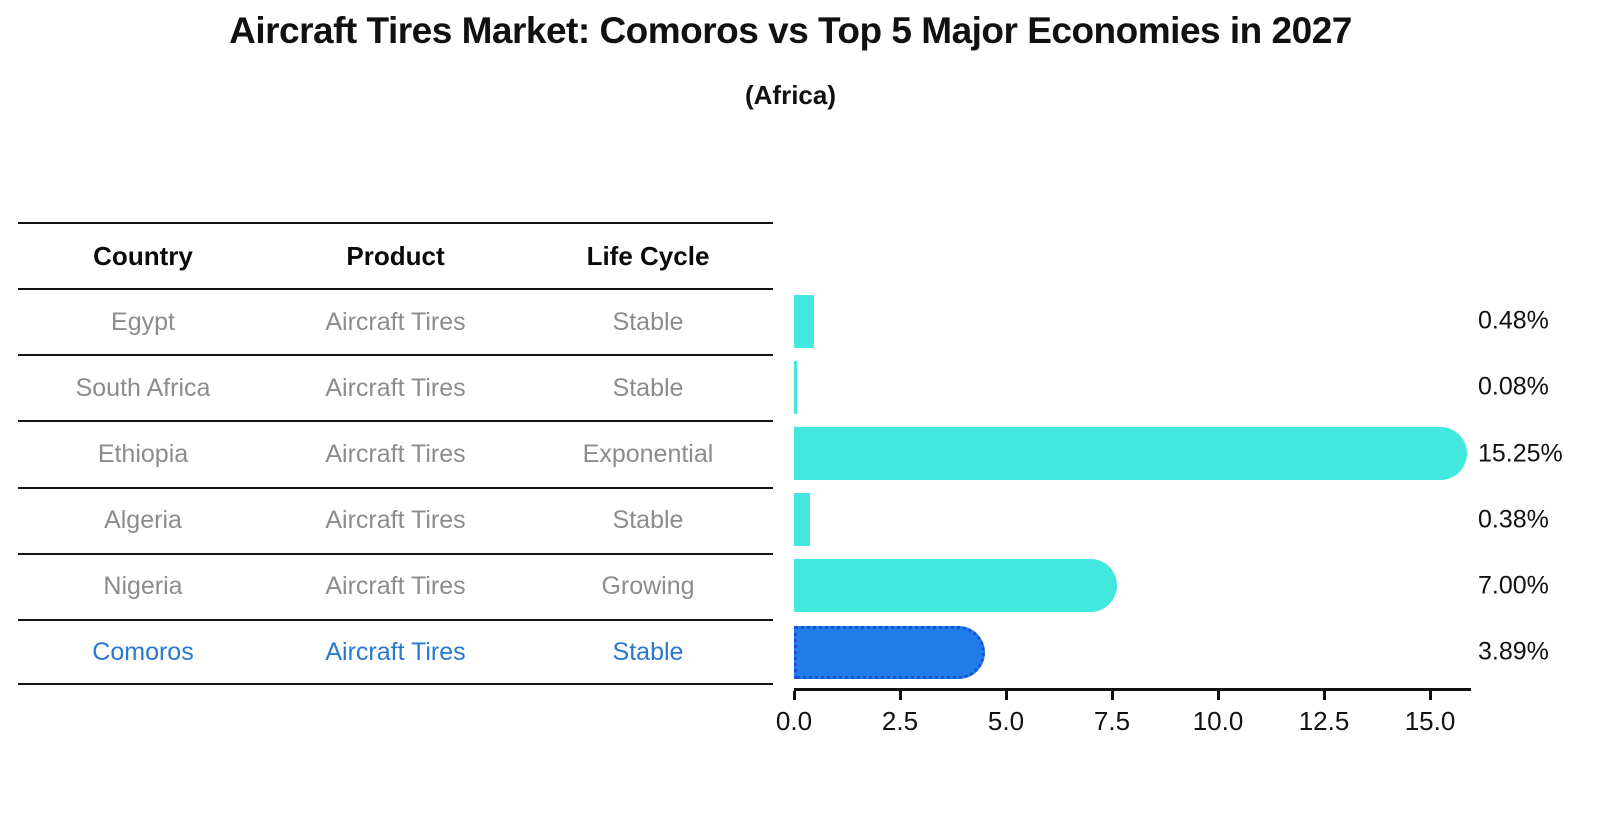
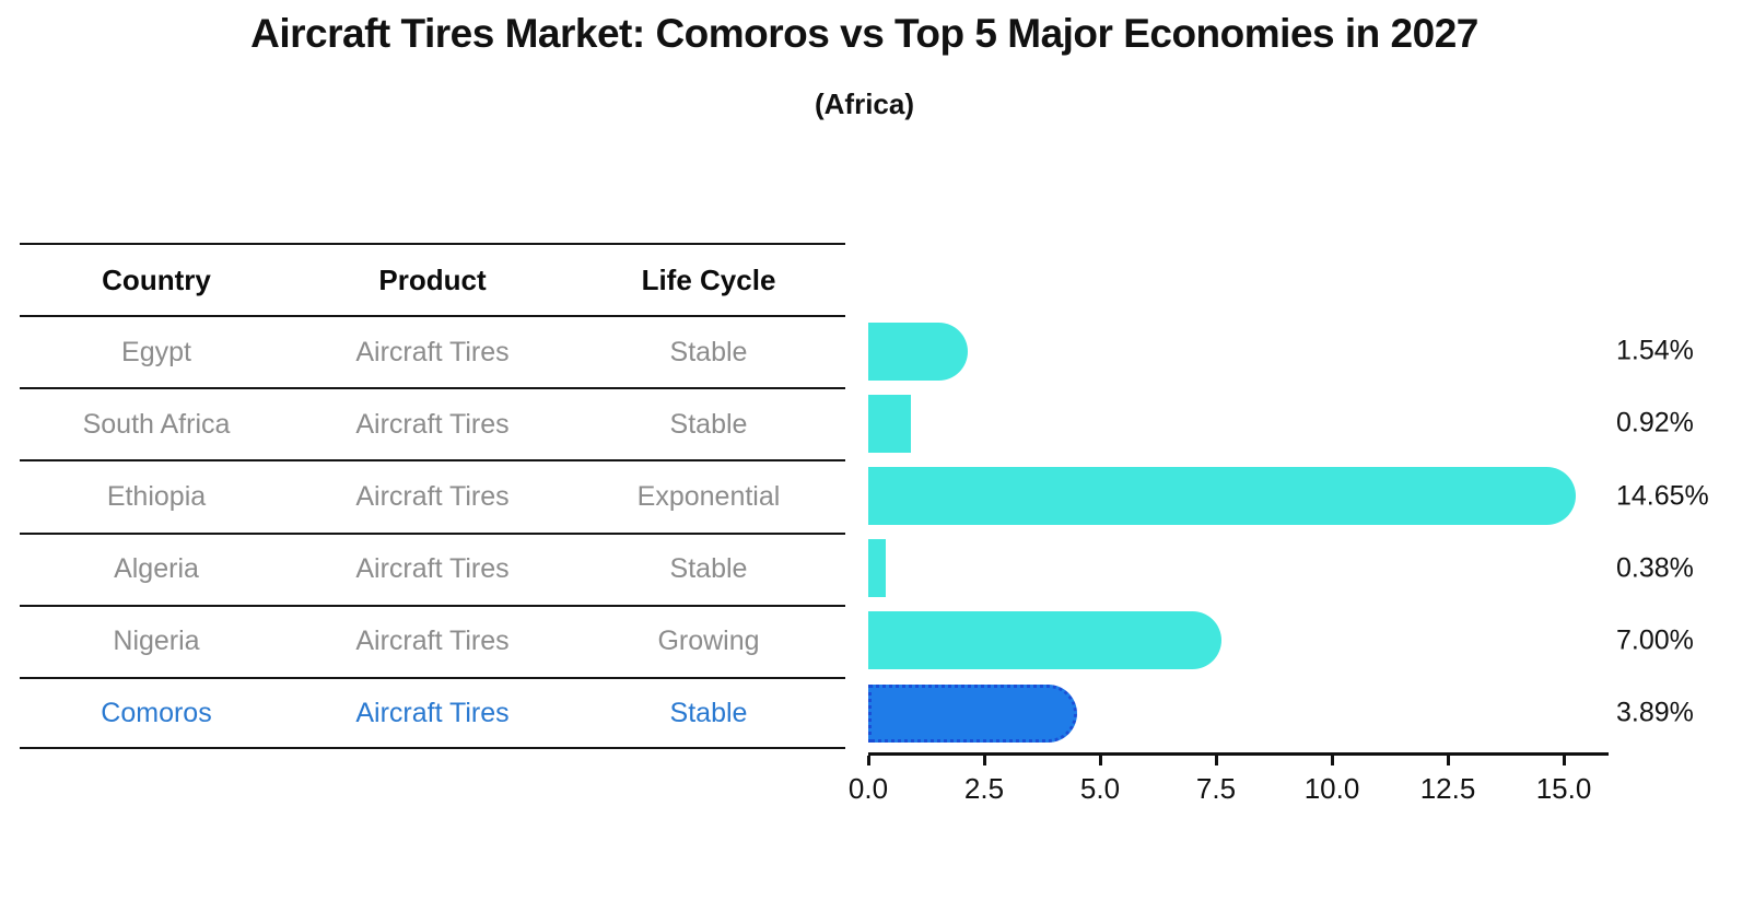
Egypt: 0.48% -> 1.54%
South Africa: 0.08% -> 0.92%
Ethiopia: 15.25% -> 14.65%
